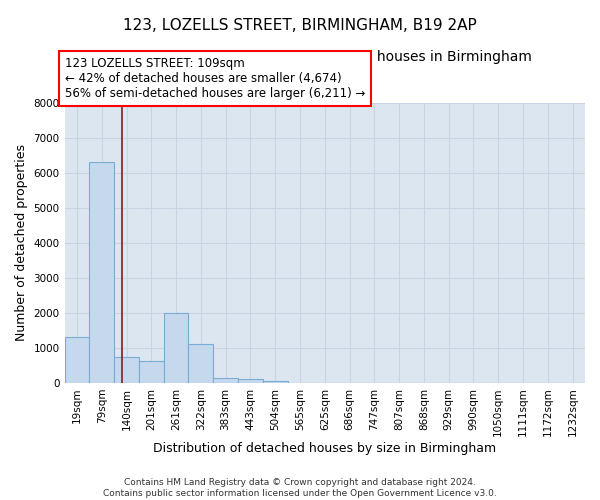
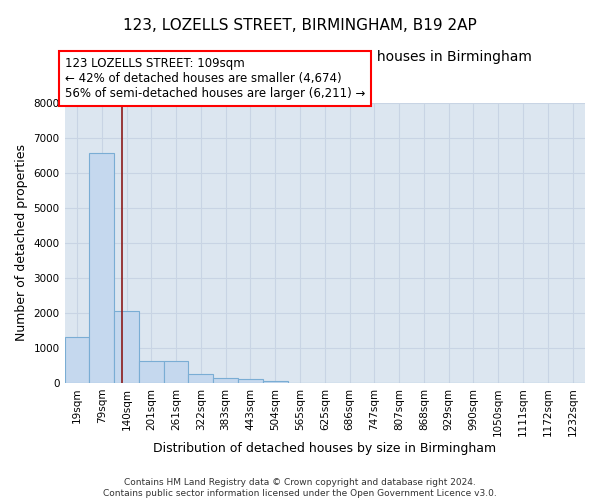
79sqm: 6300 -> 6550
140sqm: 750 -> 2050
261sqm: 2000 -> 620
322sqm: 1100 -> 240
